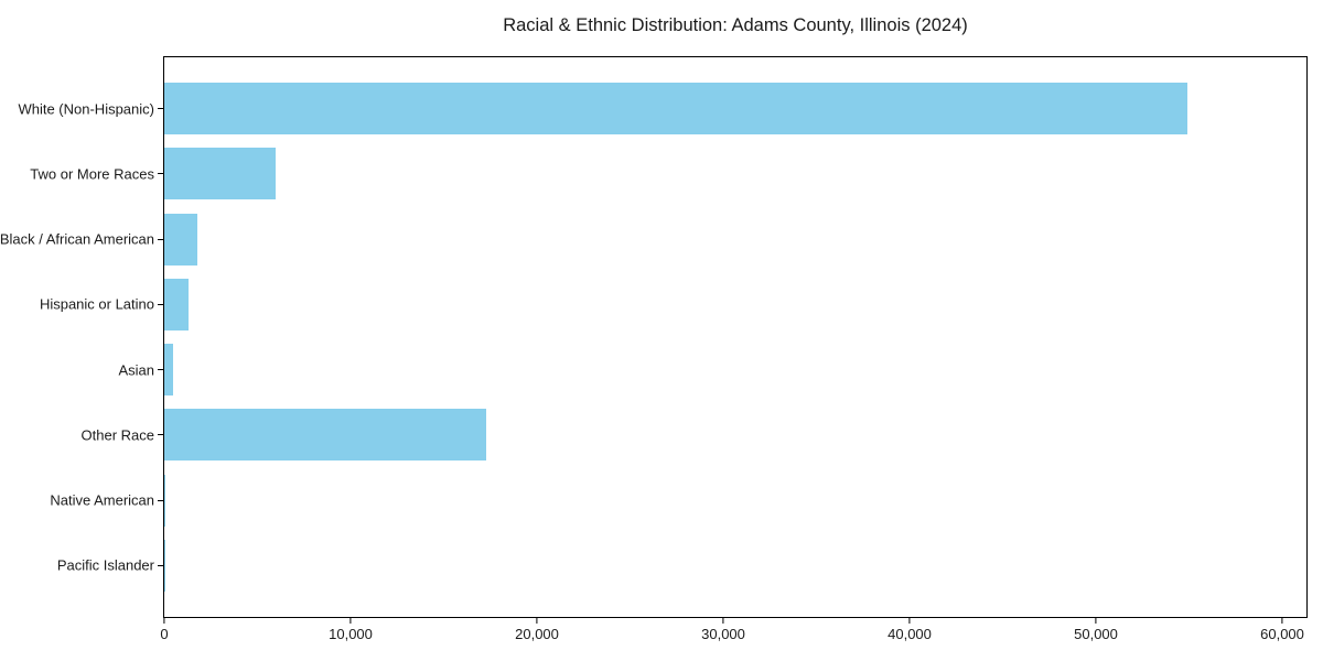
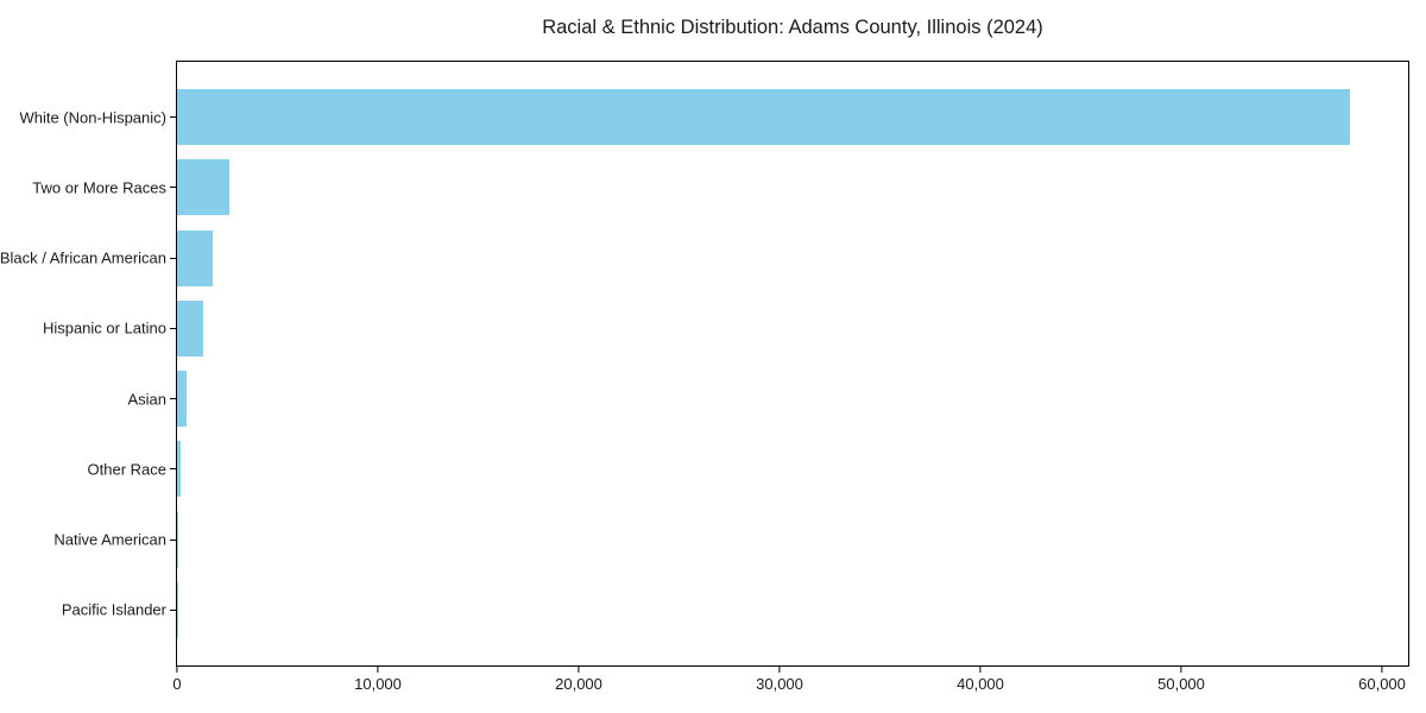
White (Non-Hispanic): 54900 -> 58400
Two or More Races: 6000 -> 2600
Other Race: 17300 -> 200
